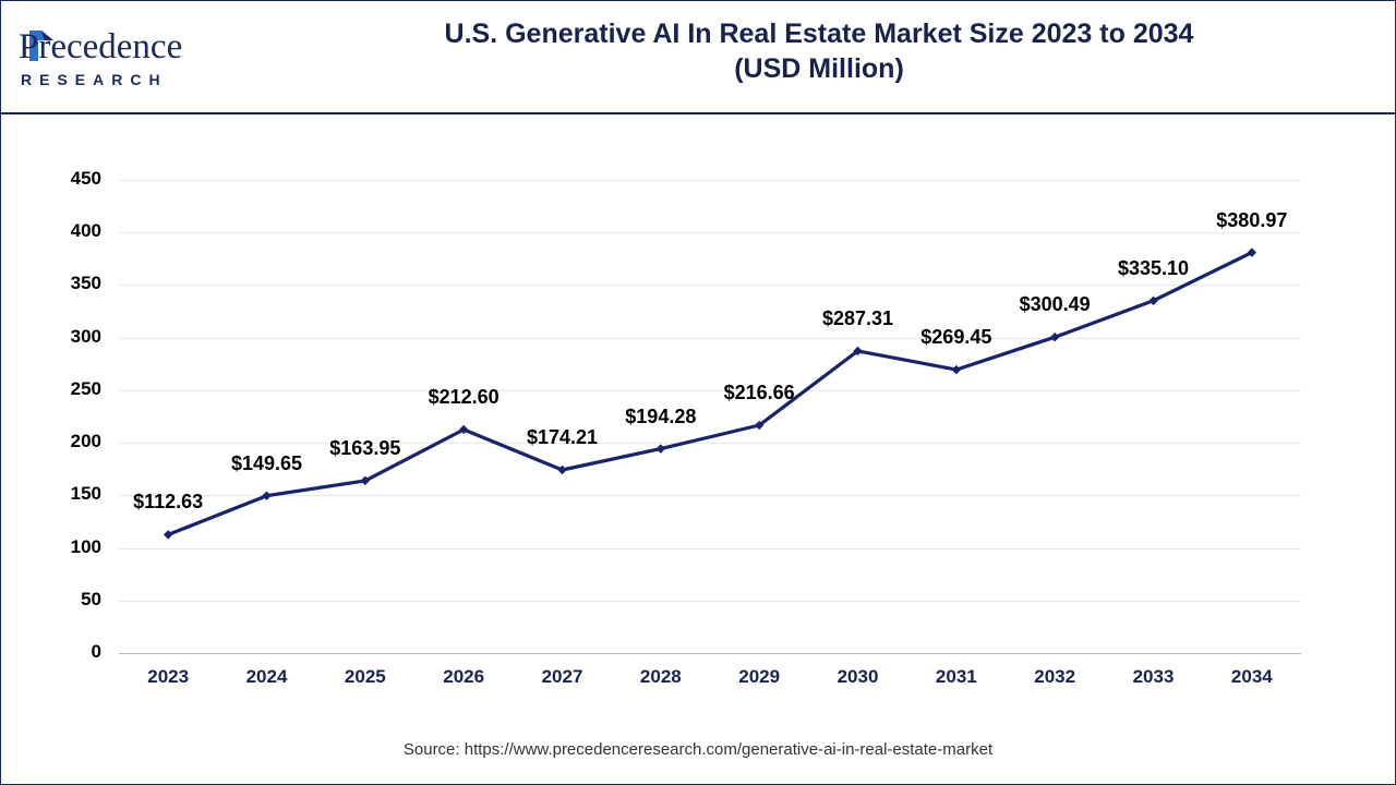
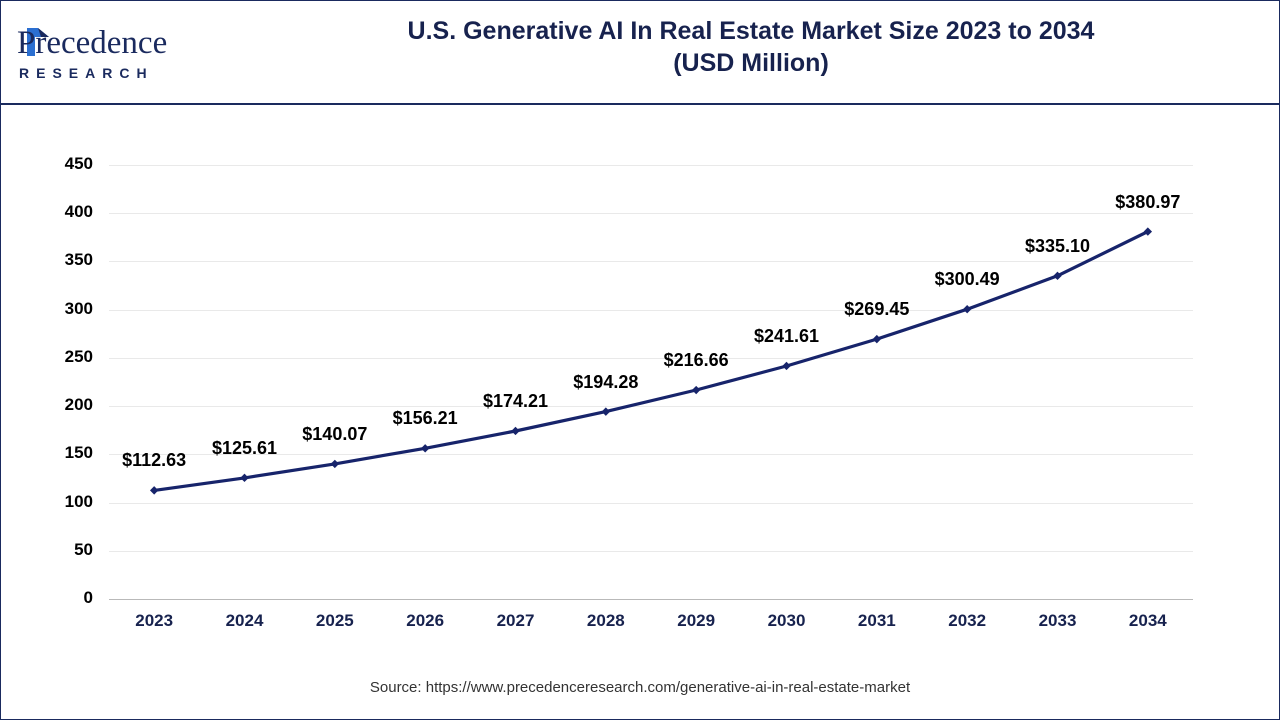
2024: $149.65 -> $125.61
2025: $163.95 -> $140.07
2026: $212.60 -> $156.21
2030: $287.31 -> $241.61
